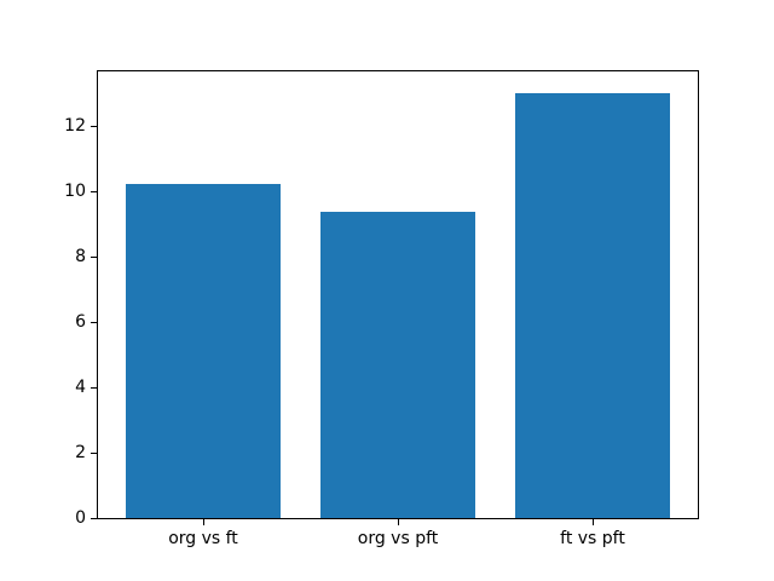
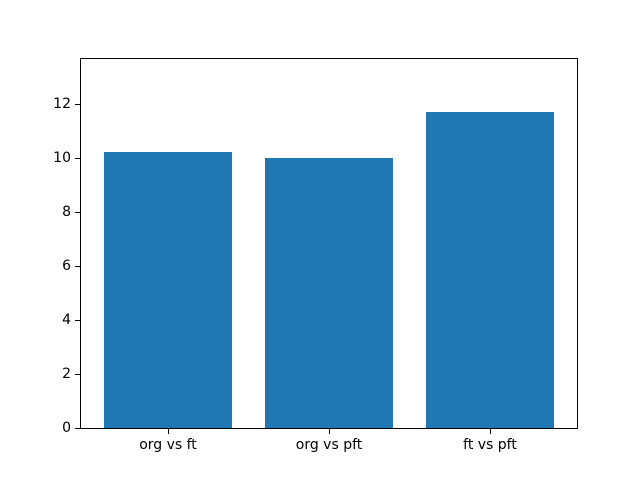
org vs pft: 9.3 -> 10.0
ft vs pft: 13.0 -> 11.7
